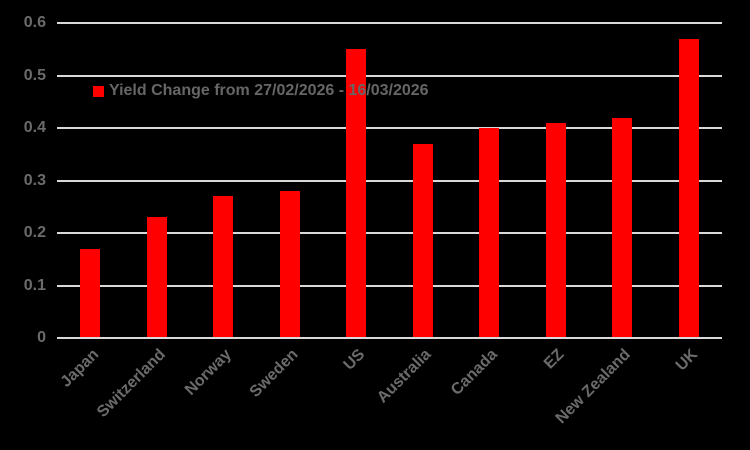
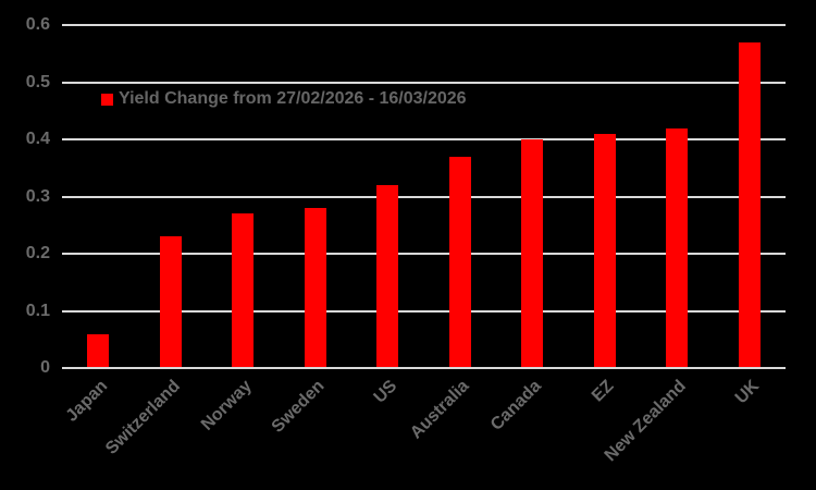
Japan: 0.17 -> 0.06
US: 0.55 -> 0.32
